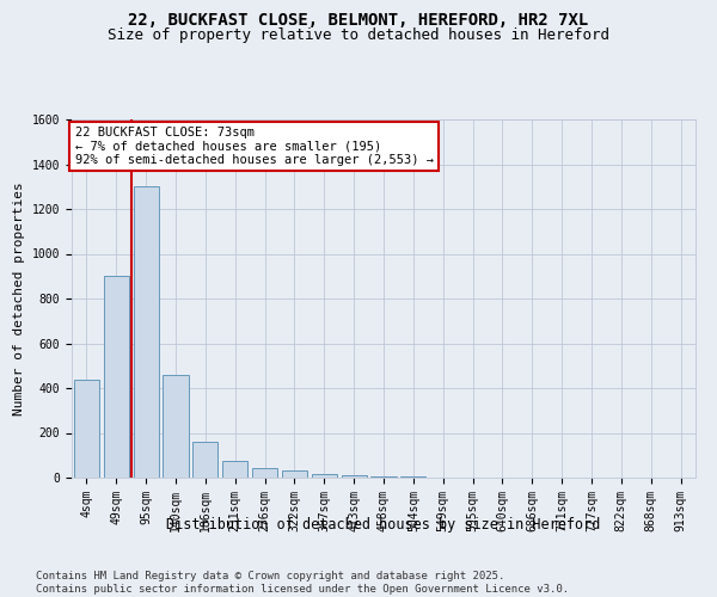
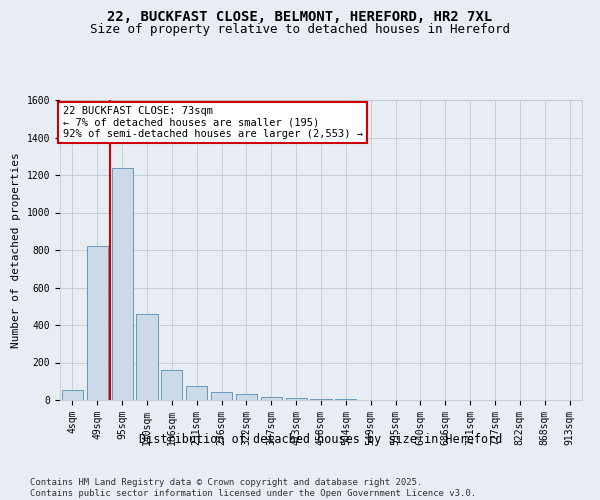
4sqm: 440 -> 60
49sqm: 900 -> 820
95sqm: 1300 -> 1240
